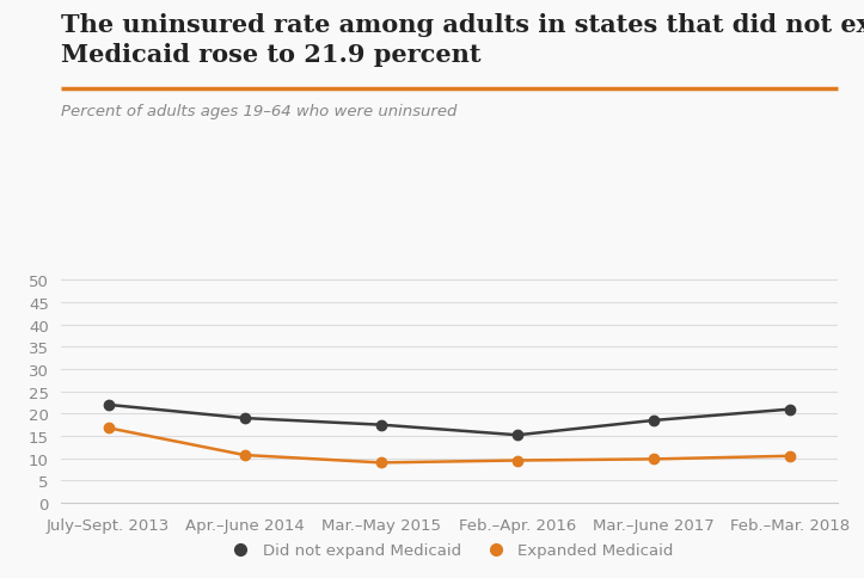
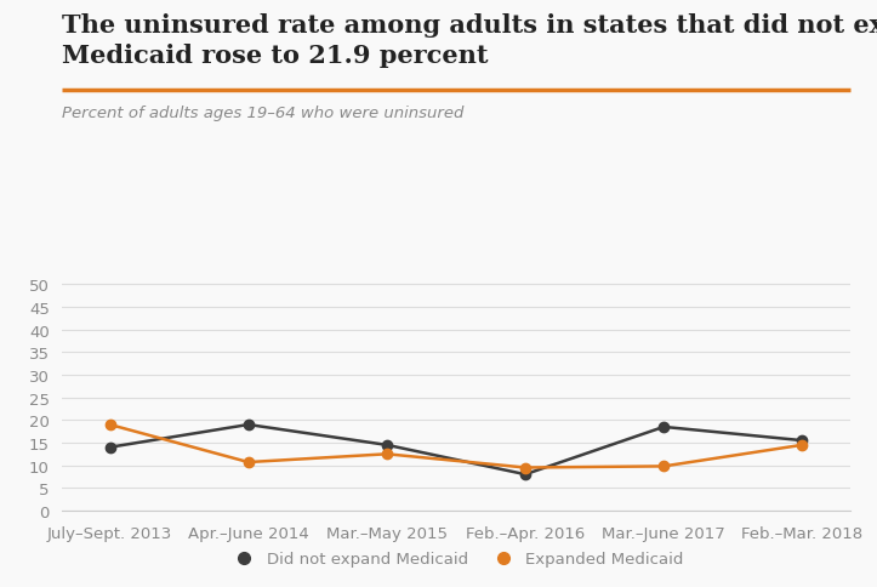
Did not expand Medicaid/July–Sept. 2013: 22.0 -> 14.0
Expanded Medicaid/July–Sept. 2013: 16.8 -> 19.0
Did not expand Medicaid/Mar.–May 2015: 17.5 -> 14.5
Expanded Medicaid/Mar.–May 2015: 9.0 -> 12.5
Did not expand Medicaid/Feb.–Apr. 2016: 15.2 -> 8.0
Did not expand Medicaid/Feb.–Mar. 2018: 21.0 -> 15.5
Expanded Medicaid/Feb.–Mar. 2018: 10.5 -> 14.5
